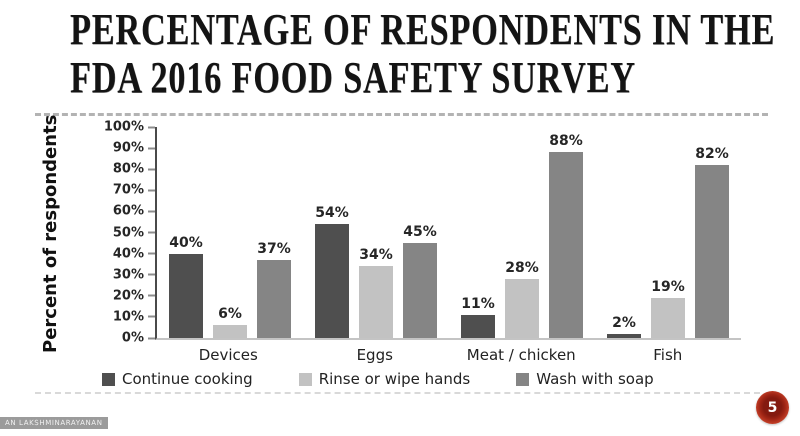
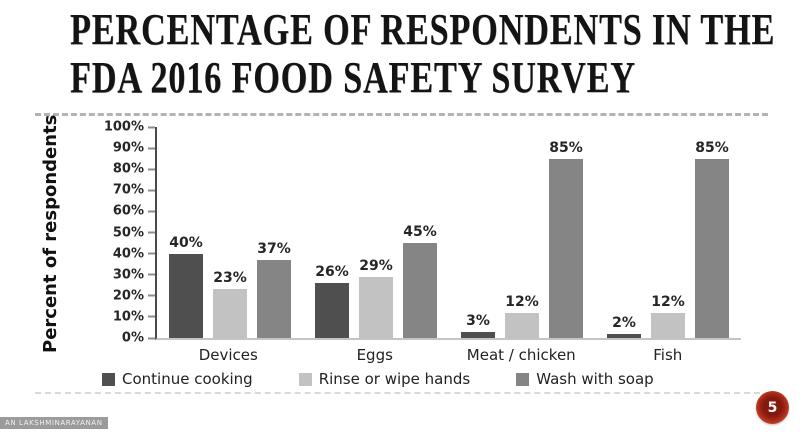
Rinse or wipe hands/Devices: 6% -> 23%
Continue cooking/Eggs: 54% -> 26%
Rinse or wipe hands/Eggs: 34% -> 29%
Continue cooking/Meat / chicken: 11% -> 3%
Rinse or wipe hands/Meat / chicken: 28% -> 12%
Wash with soap/Meat / chicken: 88% -> 85%
Rinse or wipe hands/Fish: 19% -> 12%
Wash with soap/Fish: 82% -> 85%
